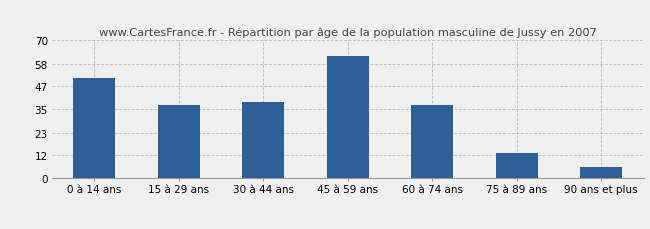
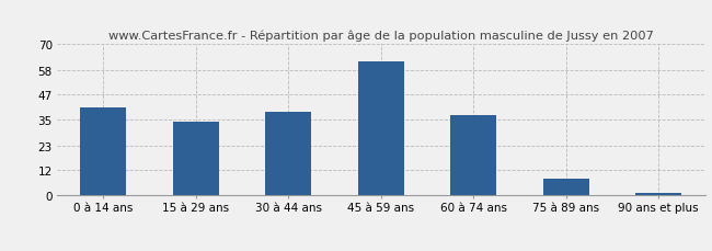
0 à 14 ans: 51 -> 41
15 à 29 ans: 37 -> 34
75 à 89 ans: 13 -> 8
90 ans et plus: 6 -> 1
